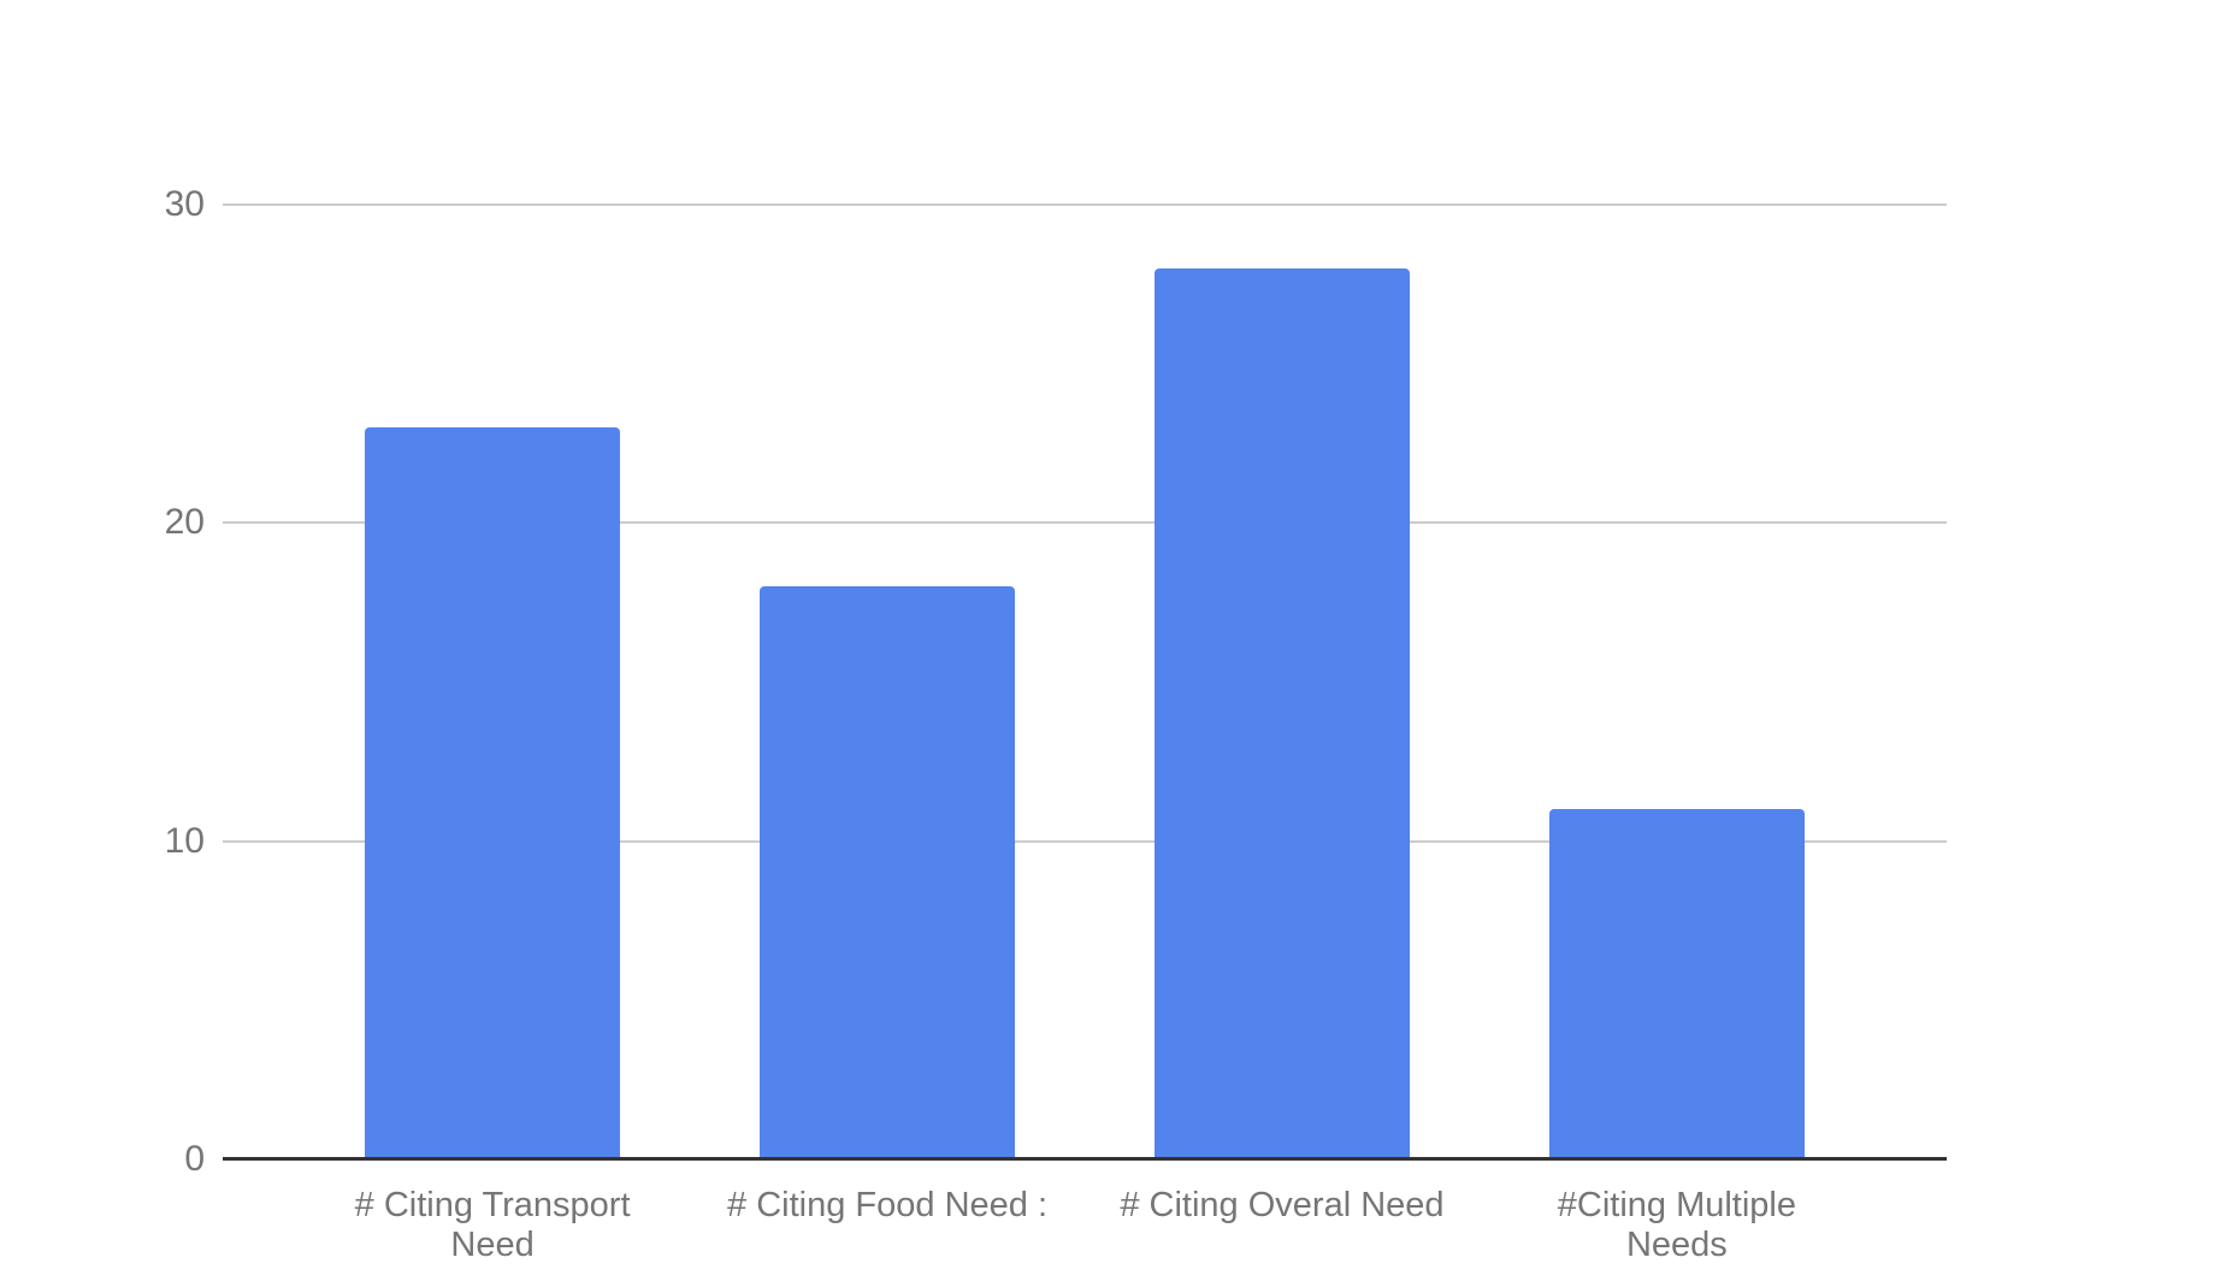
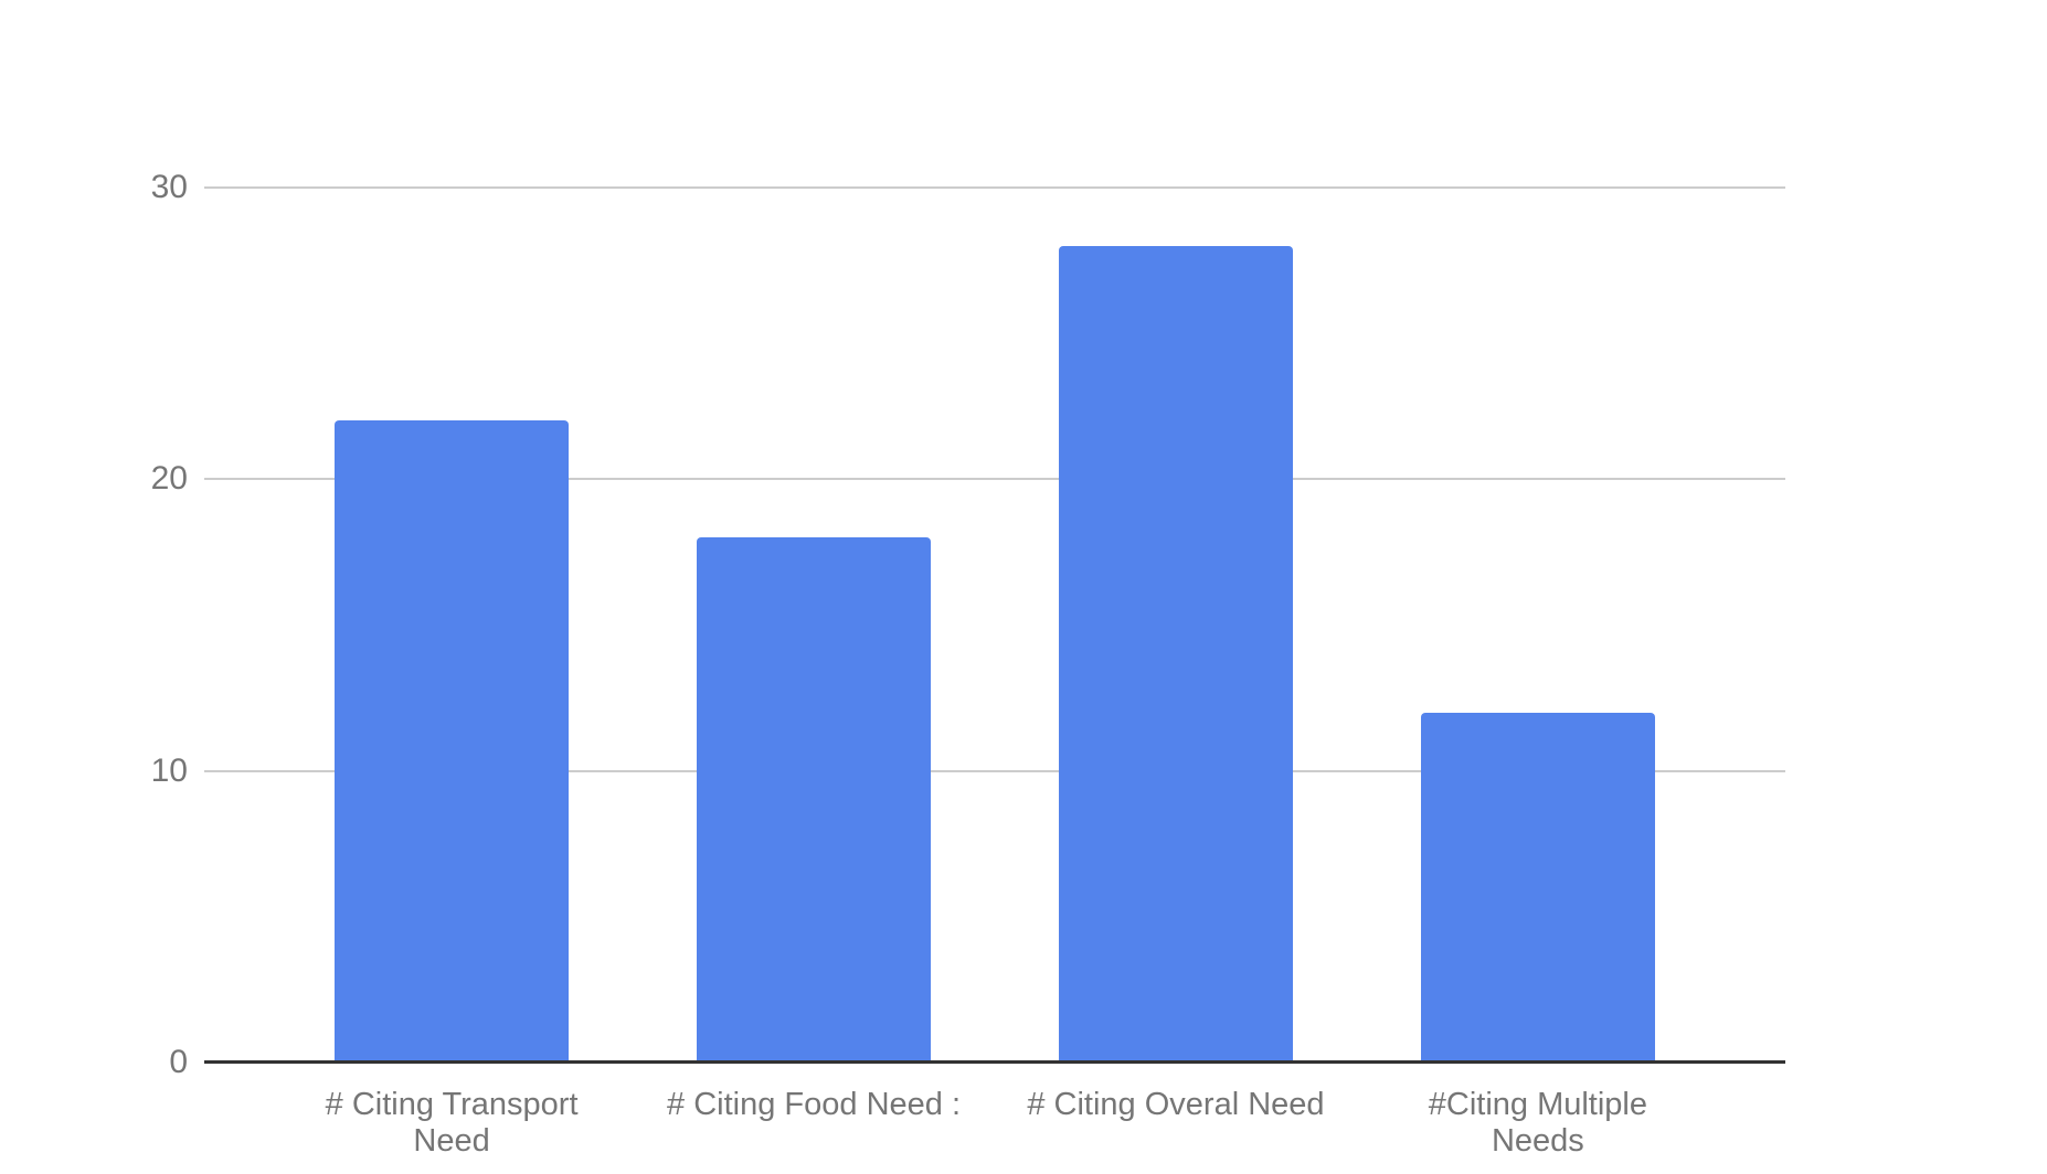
# Citing Transport Need: 23 -> 22
#Citing Multiple Needs: 11 -> 12
